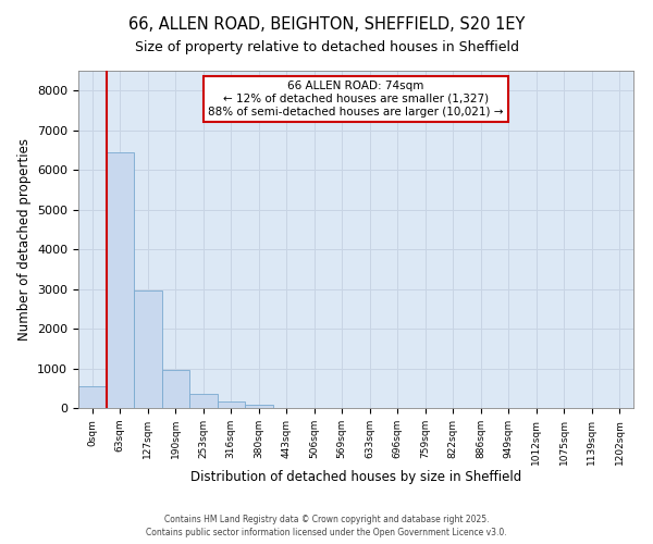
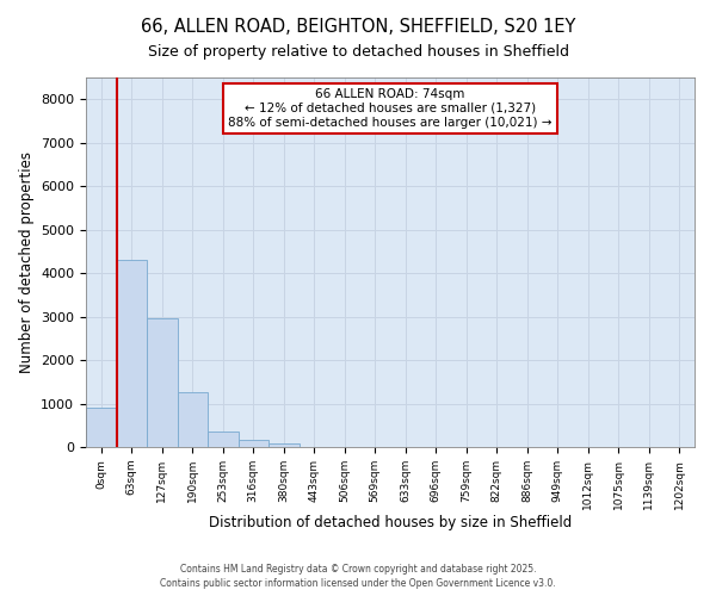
0sqm: 550 -> 900
63sqm: 6450 -> 4300
190sqm: 950 -> 1250
